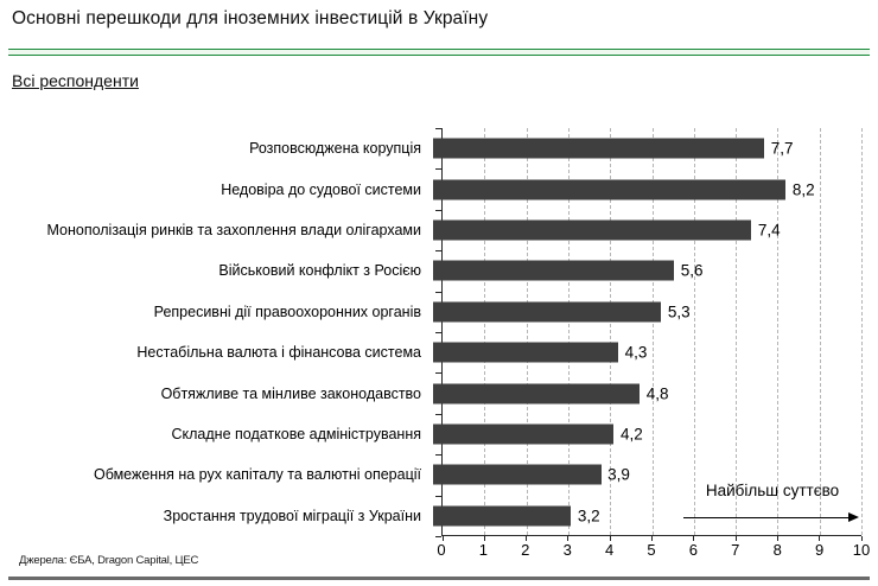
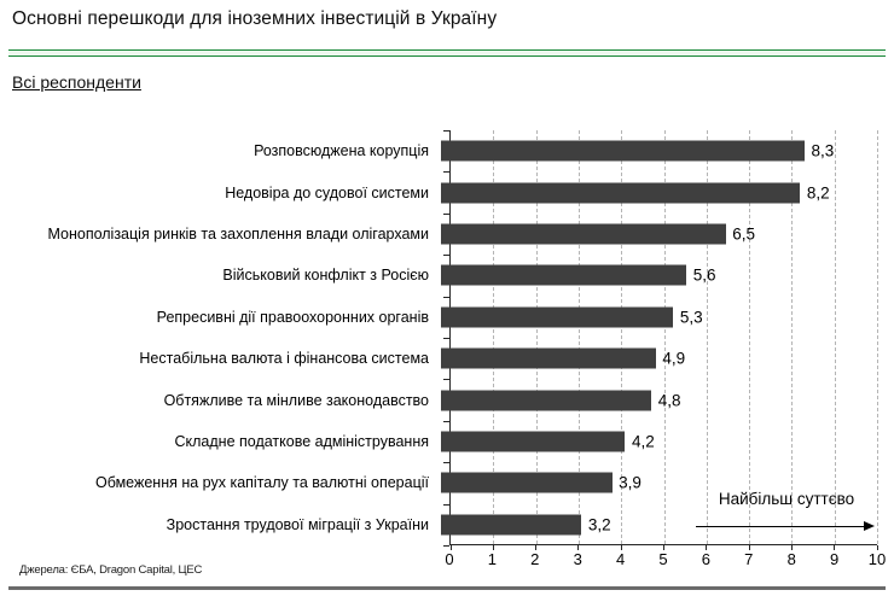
Розповсюджена корупція: 7,7 -> 8,3
Монополізація ринків та захоплення влади олігархами: 7,4 -> 6,5
Нестабільна валюта і фінансова система: 4,3 -> 4,9
